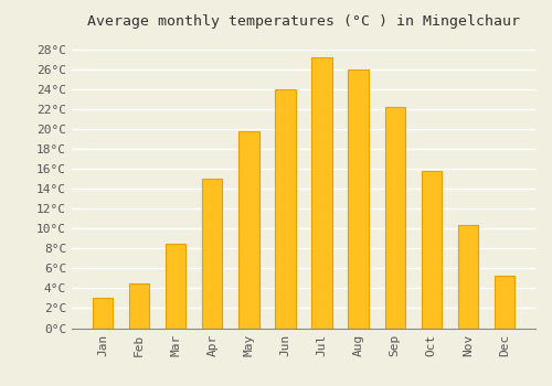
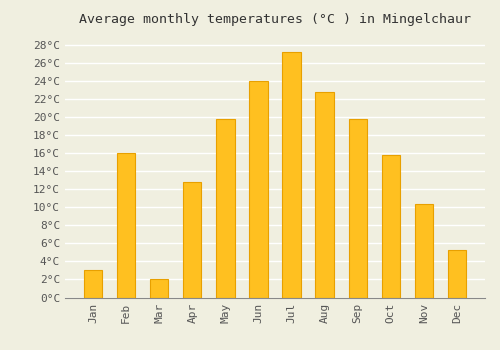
Feb: 4.5°C -> 16.0°C
Mar: 8.5°C -> 2.0°C
Apr: 15.0°C -> 12.8°C
Aug: 26.0°C -> 22.8°C
Sep: 22.2°C -> 19.8°C
